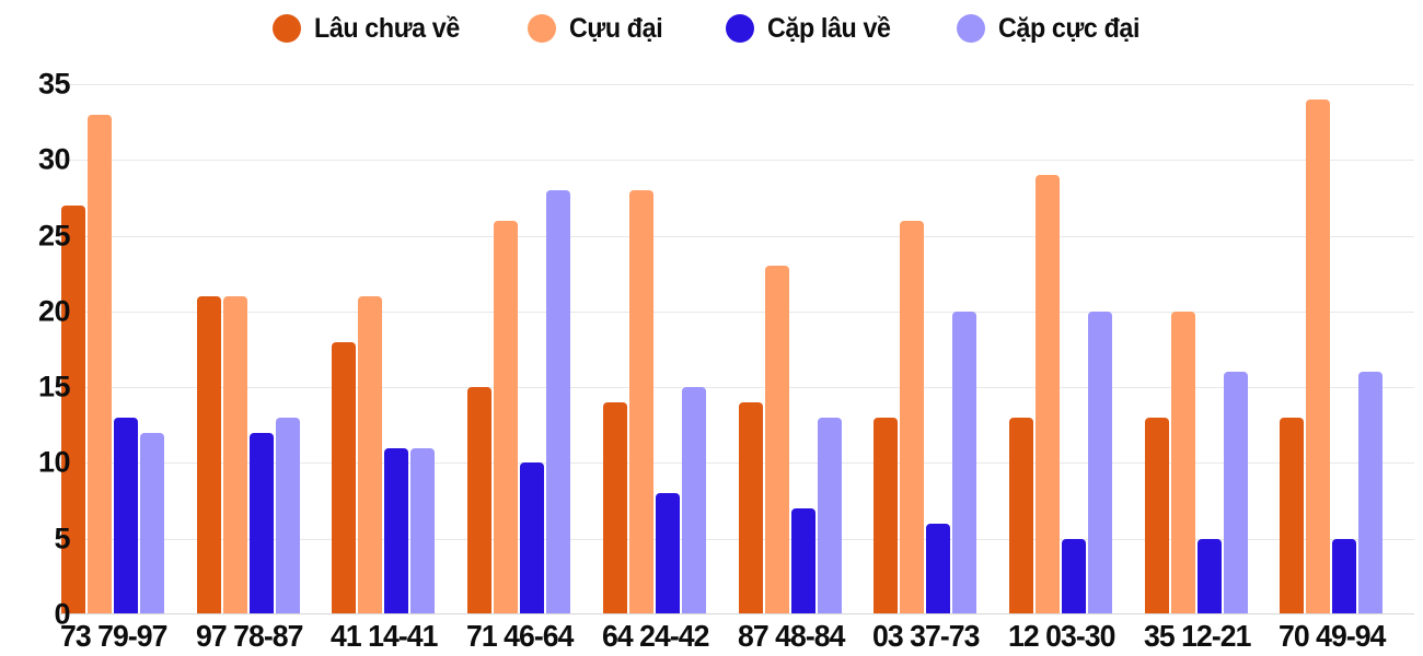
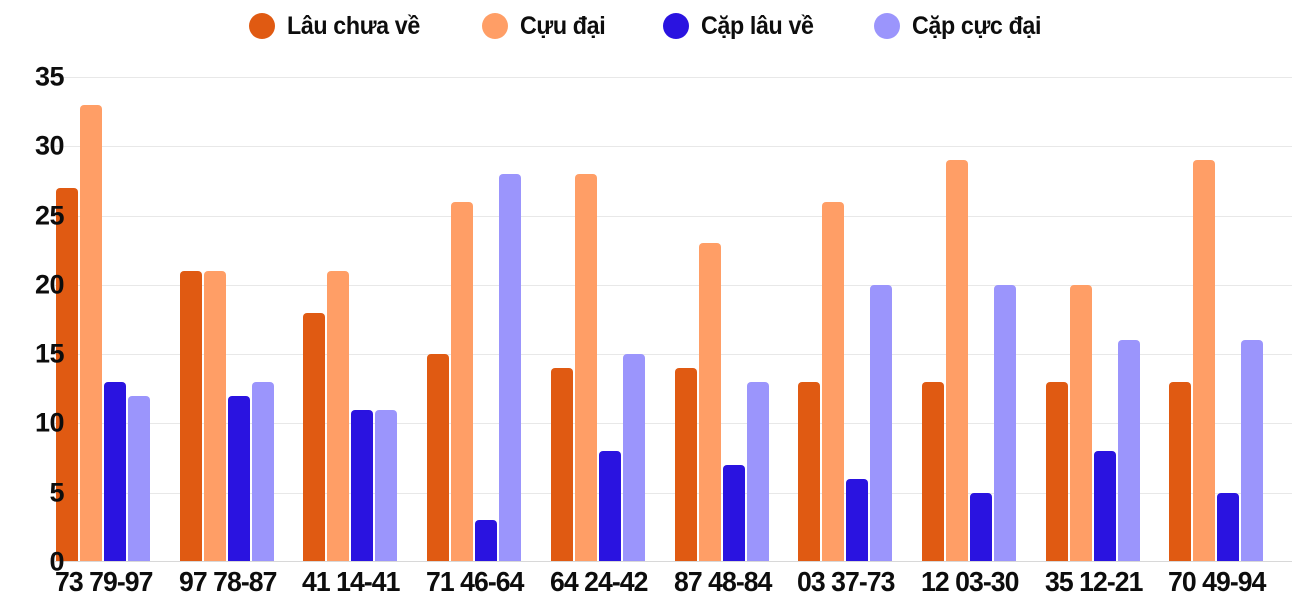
Cặp lâu về/71 46-64: 10 -> 3
Cặp lâu về/35 12-21: 5 -> 8
Cựu đại/70 49-94: 34 -> 29
